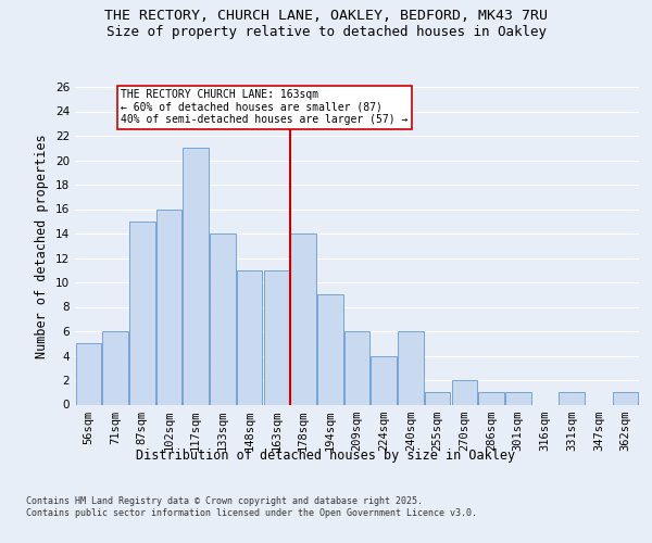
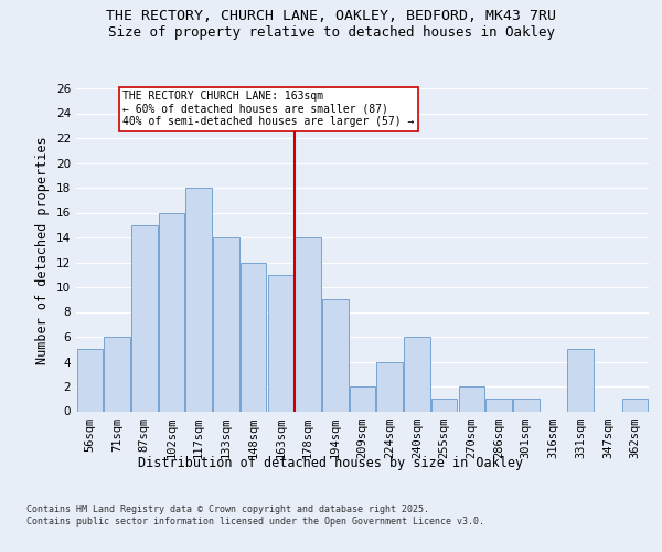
117sqm: 21 -> 18
148sqm: 11 -> 12
209sqm: 6 -> 2
331sqm: 1 -> 5
